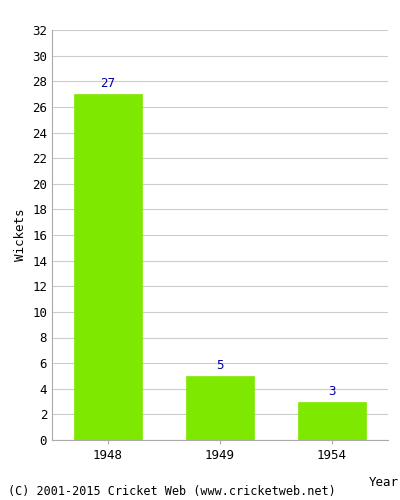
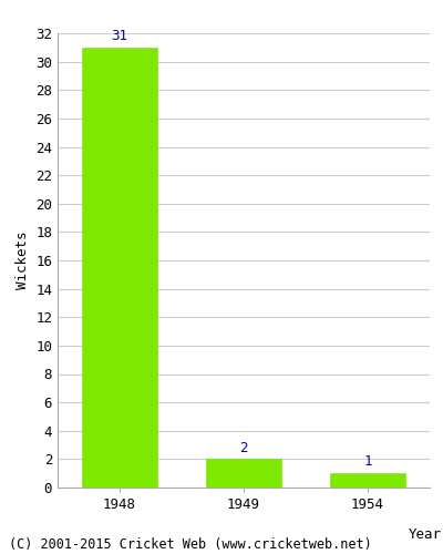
1948: 27 -> 31
1949: 5 -> 2
1954: 3 -> 1
